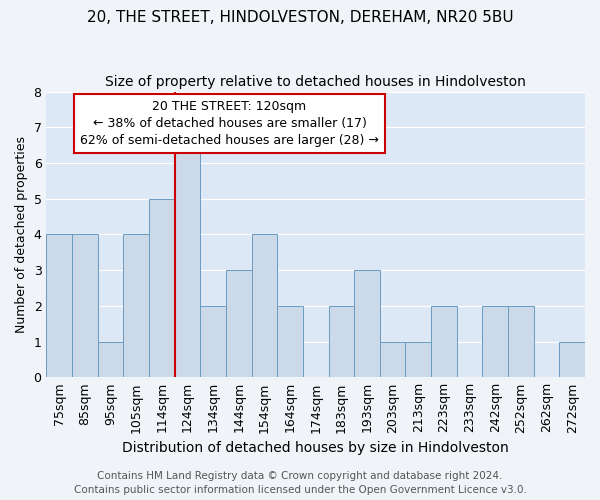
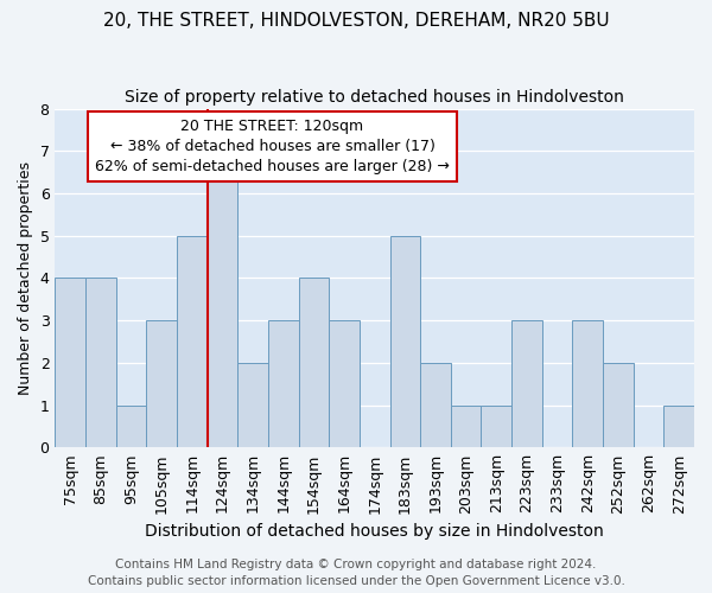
105sqm: 4 -> 3
164sqm: 2 -> 3
183sqm: 2 -> 5
193sqm: 3 -> 2
223sqm: 2 -> 3
242sqm: 2 -> 3
